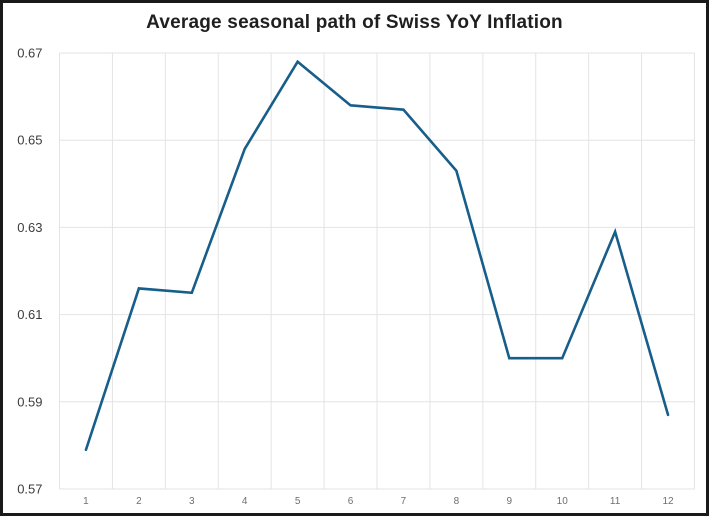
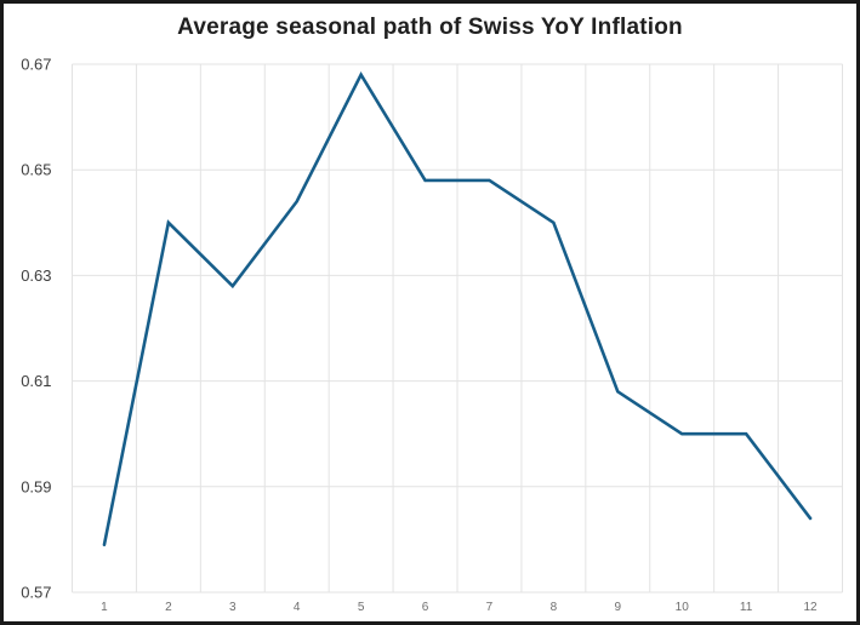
2: 0.616 -> 0.640
3: 0.615 -> 0.628
4: 0.648 -> 0.644
6: 0.658 -> 0.648
7: 0.657 -> 0.648
8: 0.643 -> 0.640
9: 0.600 -> 0.608
11: 0.629 -> 0.600
12: 0.587 -> 0.584
